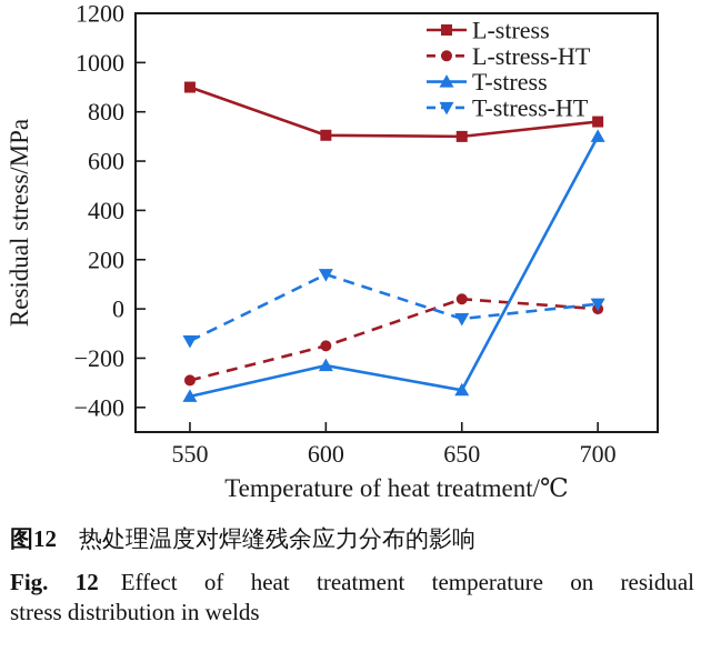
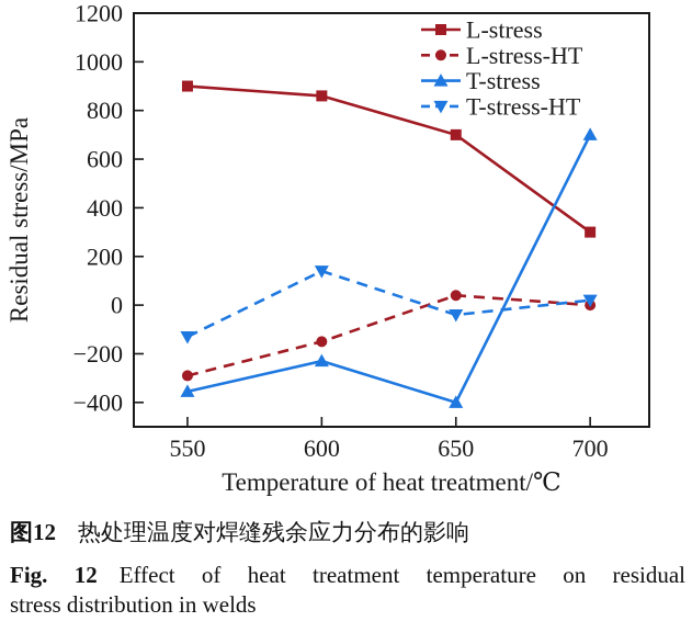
L-stress/600: 700 -> 860
T-stress/650: -330 -> -400
L-stress/700: 760 -> 300
